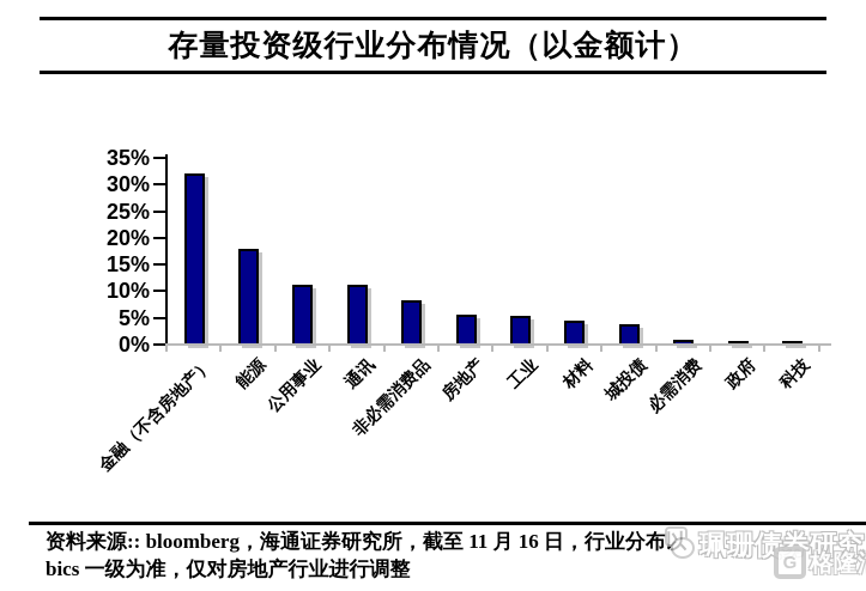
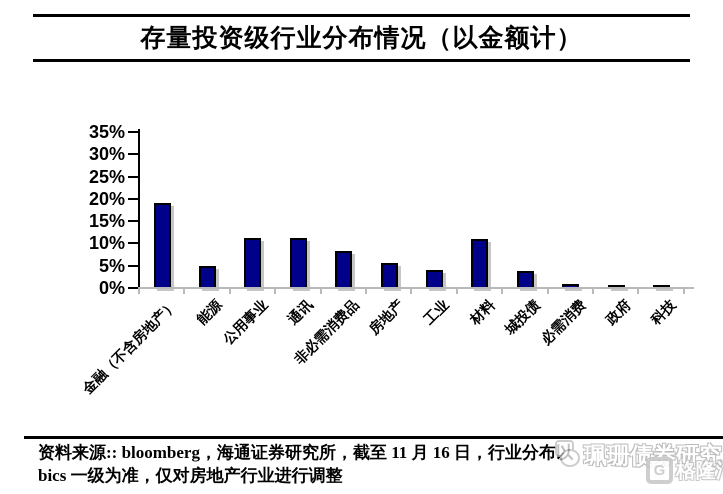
金融（不含房地产）: 32% -> 19%
能源: 18% -> 5%
工业: 5% -> 4%
材料: 4% -> 11%
